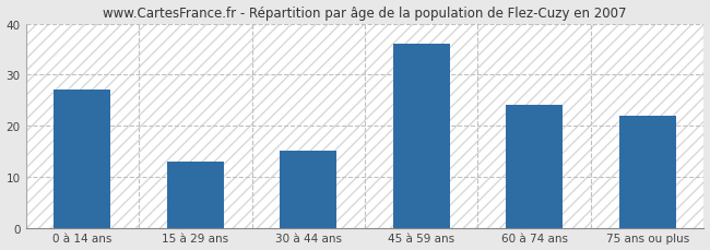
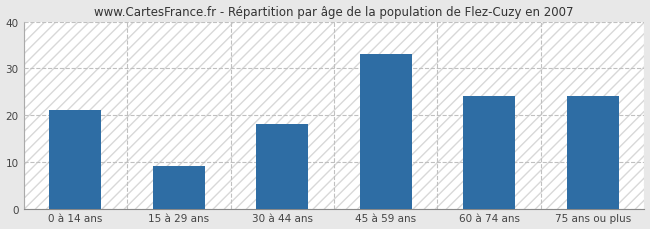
0 à 14 ans: 27 -> 21
15 à 29 ans: 13 -> 9
30 à 44 ans: 15 -> 18
45 à 59 ans: 36 -> 33
75 ans ou plus: 22 -> 24
